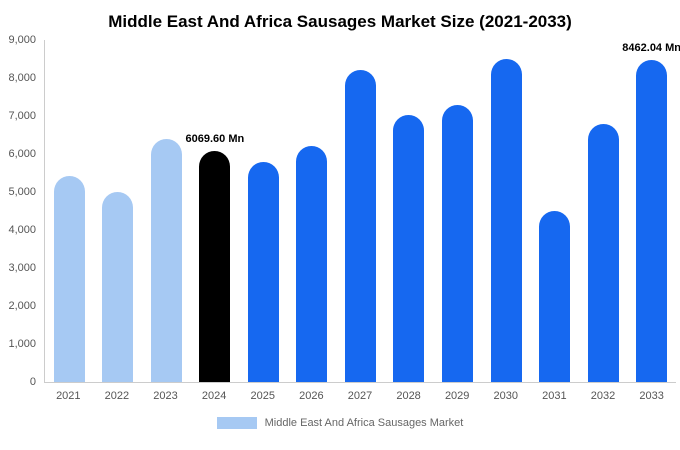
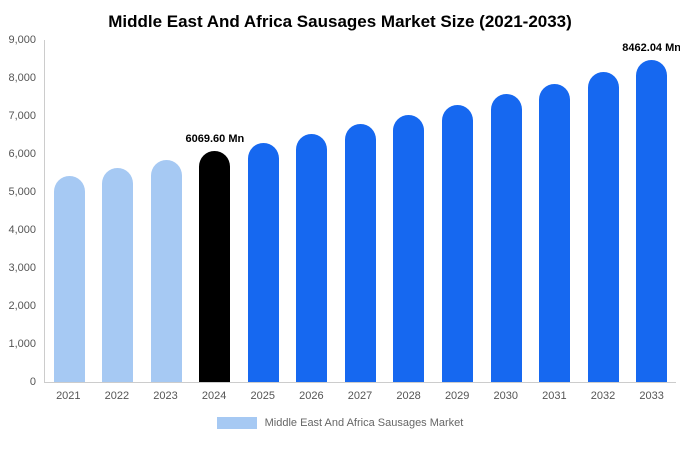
2022: 5000 -> 5600
2023: 6400 -> 5900
2025: 5800 -> 6300
2026: 6200 -> 6500
2027: 8200 -> 6800
2030: 8500 -> 7600
2031: 4500 -> 7900
2032: 6800 -> 8100
